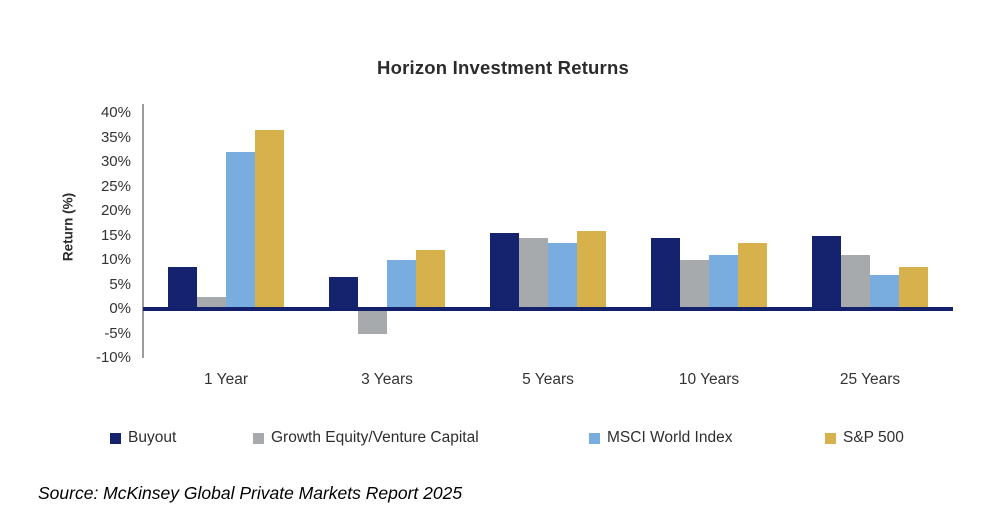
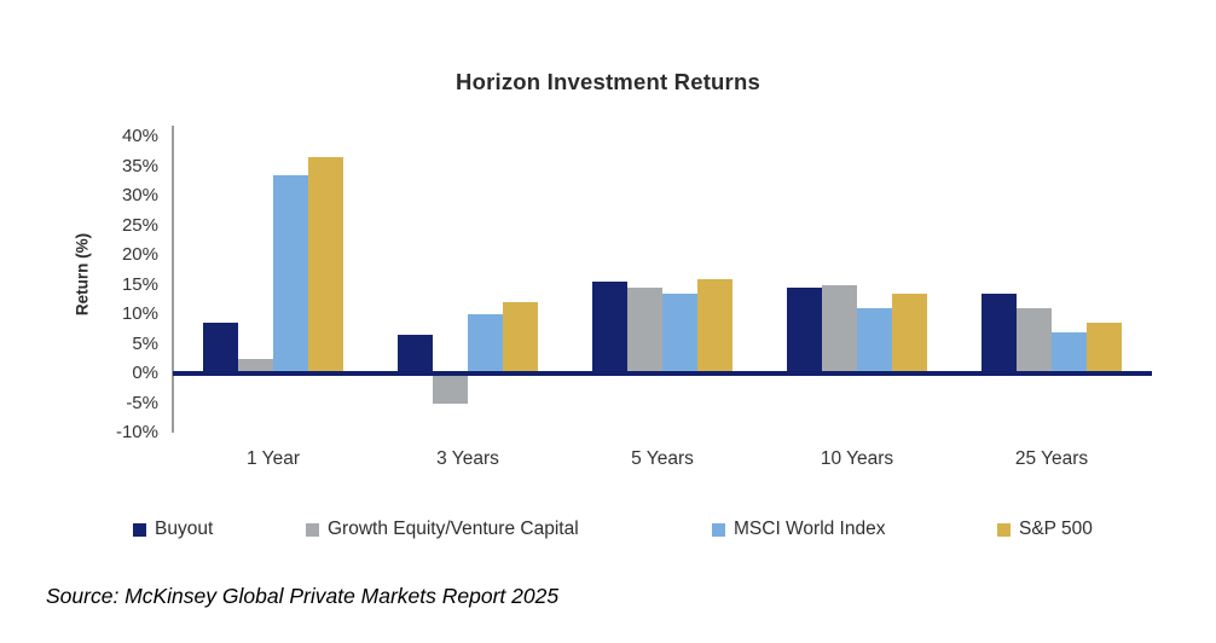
MSCI World Index/1 Year: 32% -> 34%
Growth Equity/Venture Capital/10 Years: 10% -> 15%
Buyout/25 Years: 15% -> 14%
